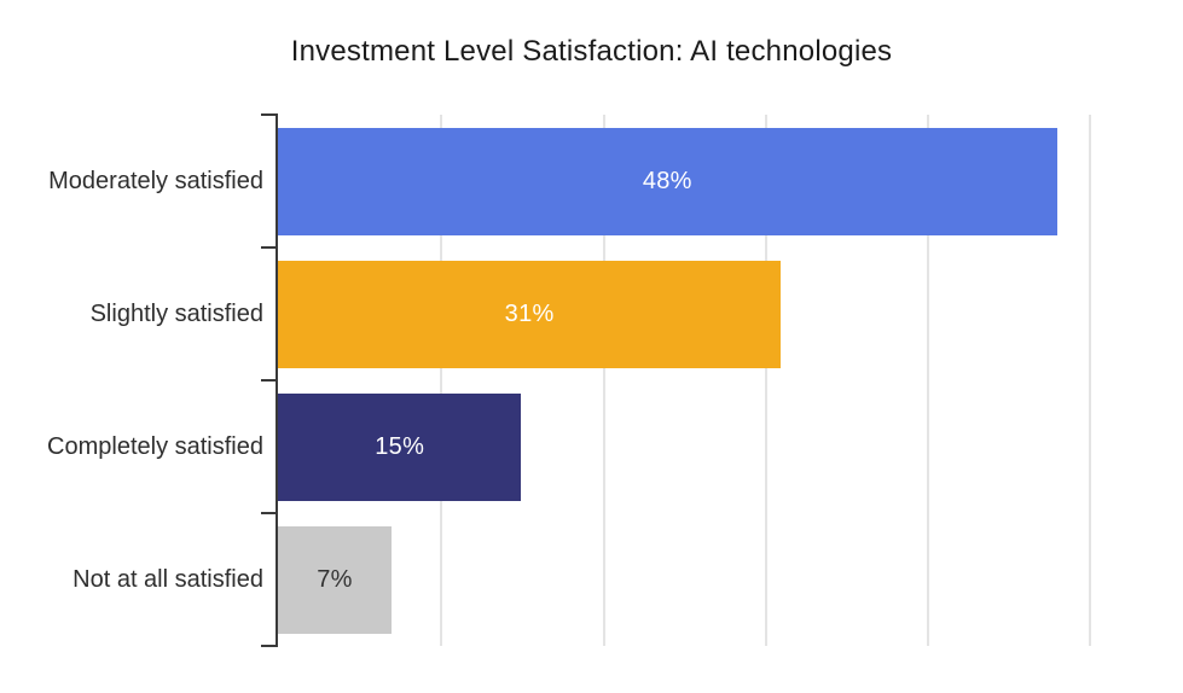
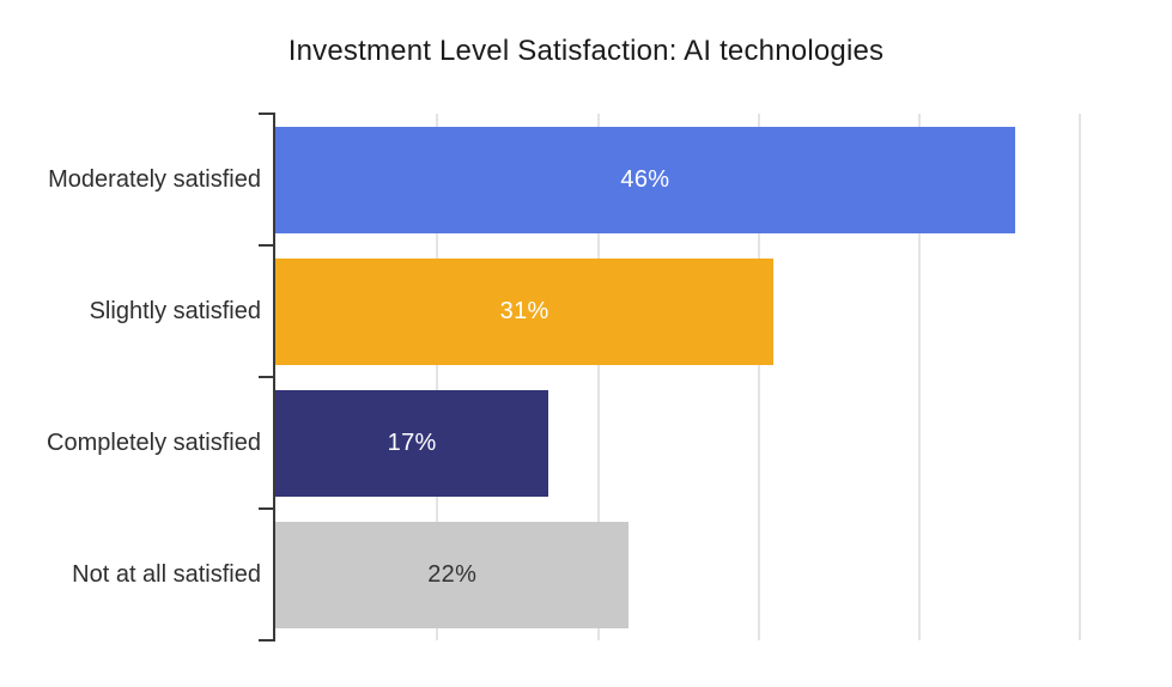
Moderately satisfied: 48% -> 46%
Completely satisfied: 15% -> 17%
Not at all satisfied: 7% -> 22%
